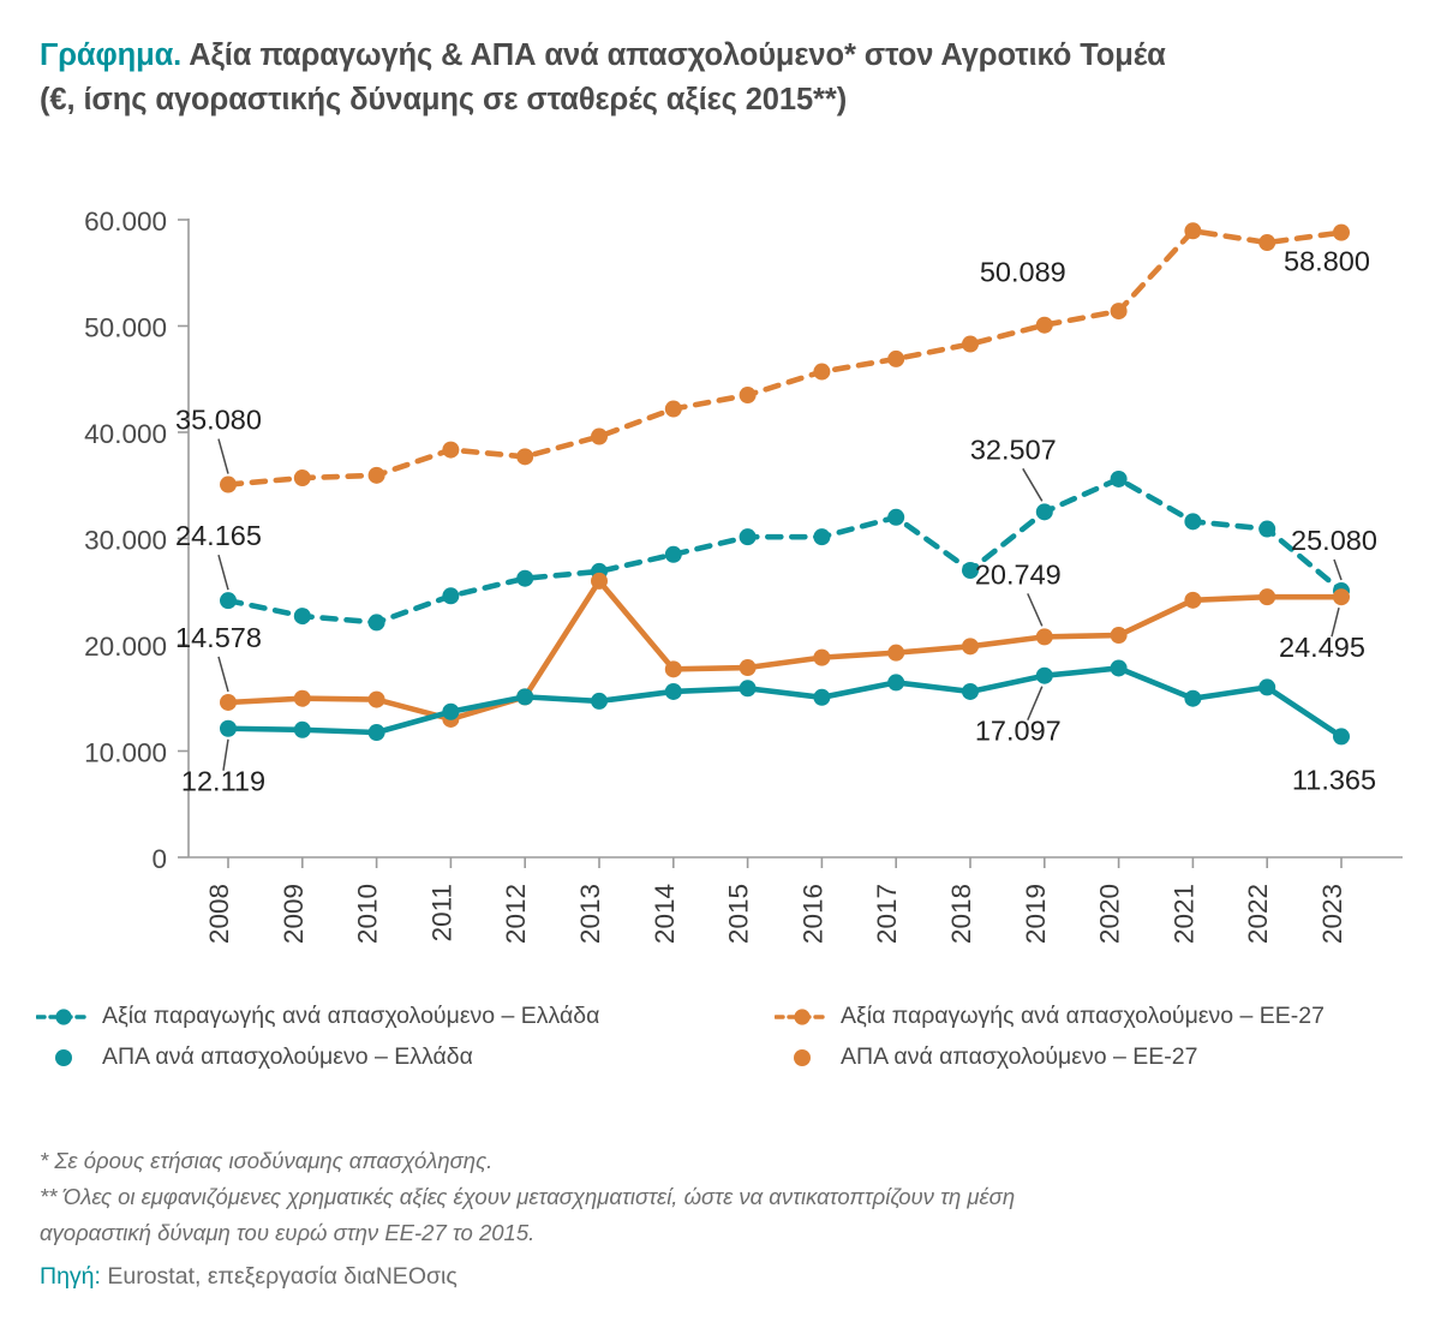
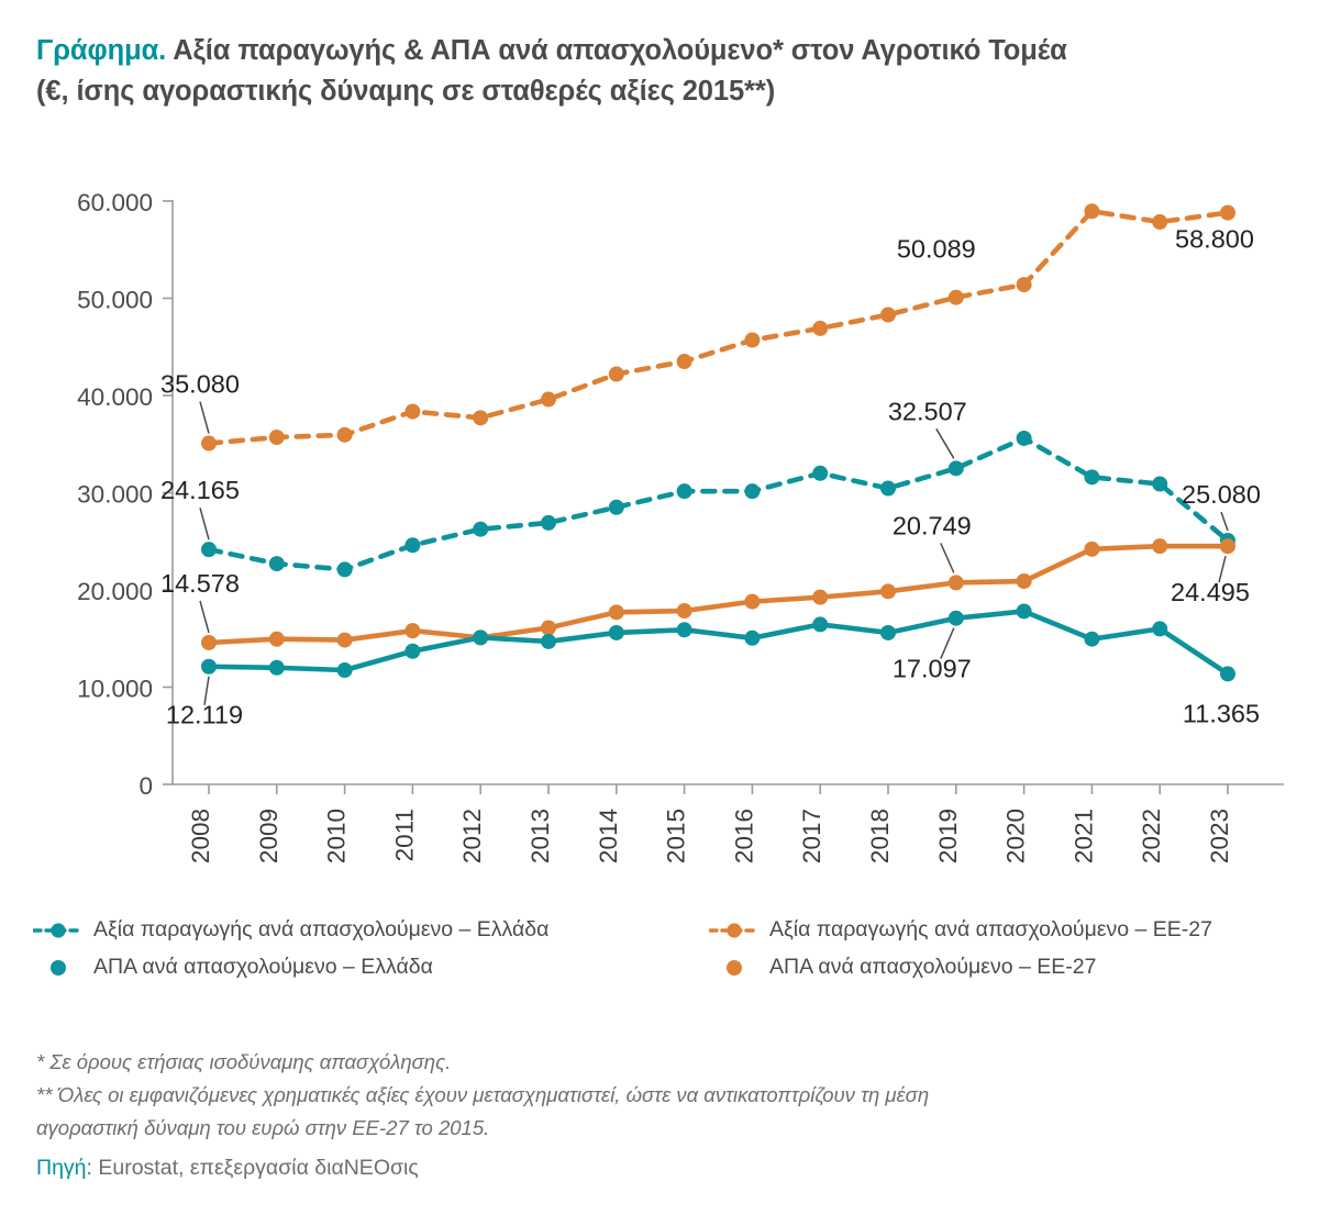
ΑΠΑ ανά απασχολούμενο – ΕΕ-27/2011: 13000 -> 16000
ΑΠΑ ανά απασχολούμενο – ΕΕ-27/2013: 26000 -> 16000
Αξία παραγωγής ανά απασχολούμενο – Ελλάδα/2018: 27000 -> 30000
